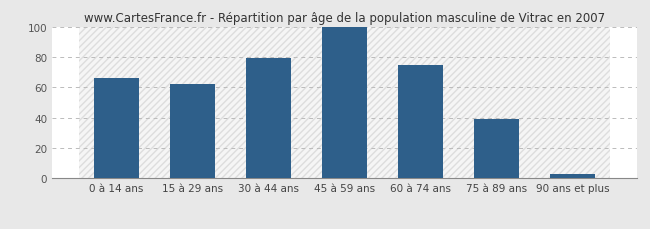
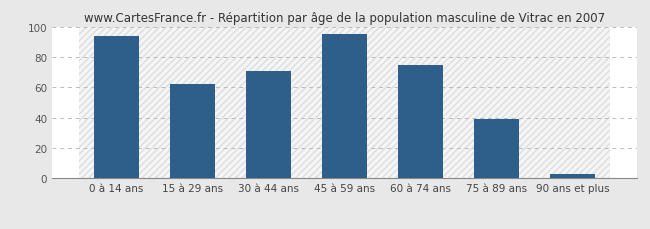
0 à 14 ans: 66 -> 94
30 à 44 ans: 79 -> 71
45 à 59 ans: 100 -> 95
